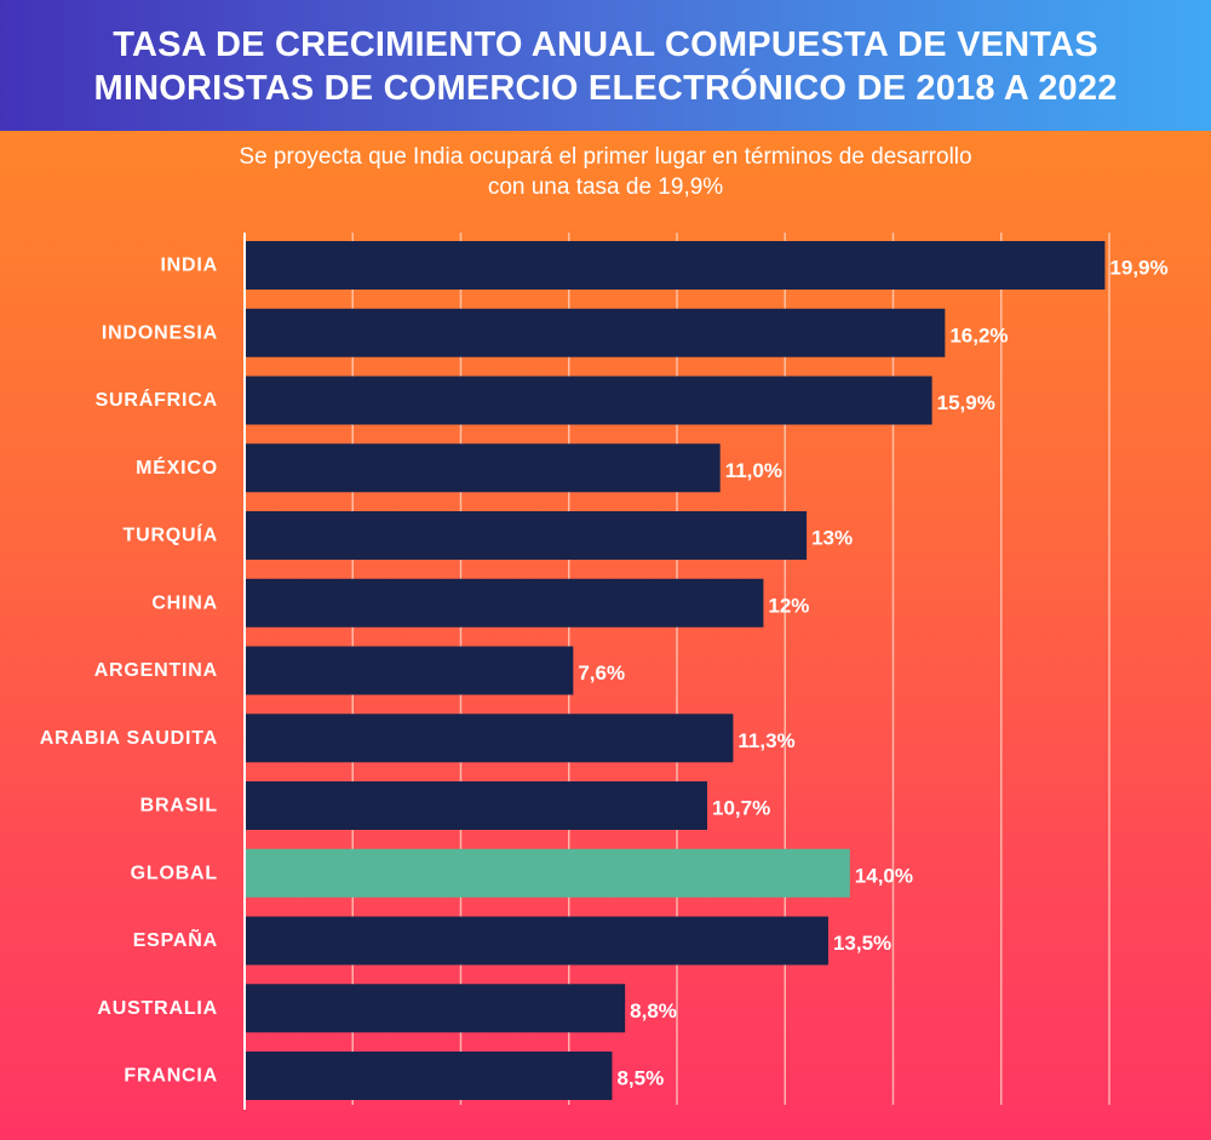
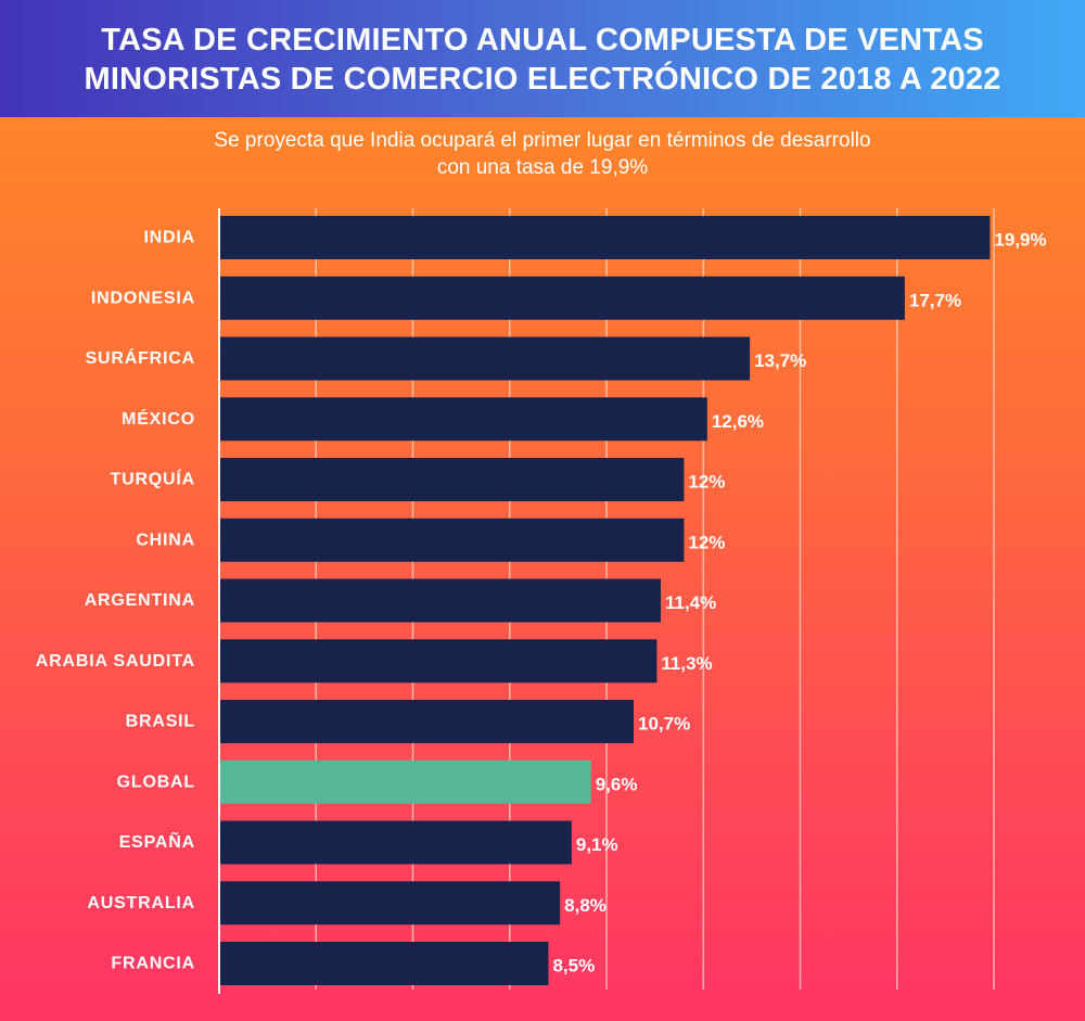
INDONESIA: 16,2% -> 17,7%
SURÁFRICA: 15,9% -> 13,7%
MÉXICO: 11,0% -> 12,6%
TURQUÍA: 13% -> 12%
ARGENTINA: 7,6% -> 11,4%
GLOBAL: 14,0% -> 9,6%
ESPAÑA: 13,5% -> 9,1%
